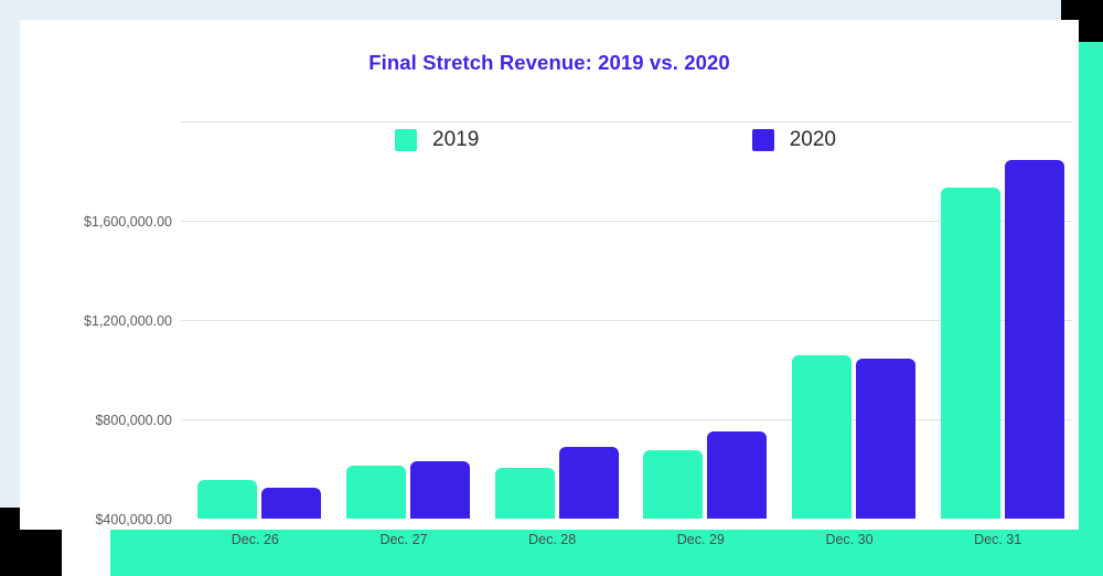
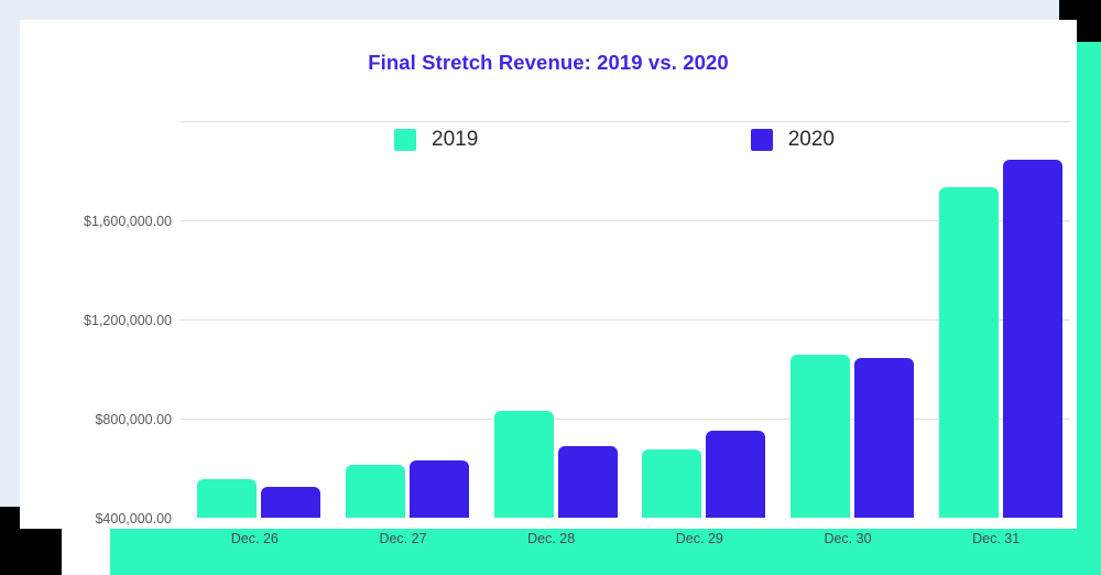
2019/Dec. 28: $200000 -> $430000
